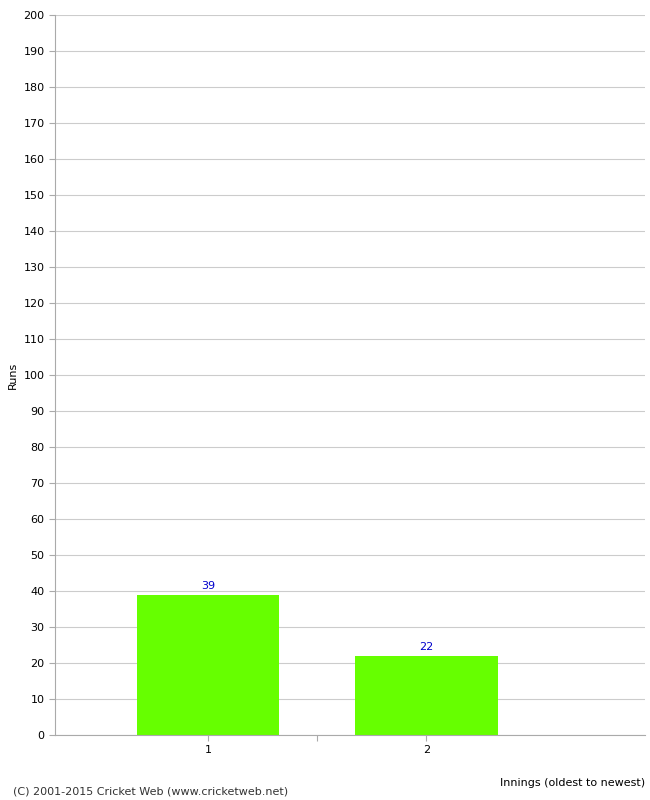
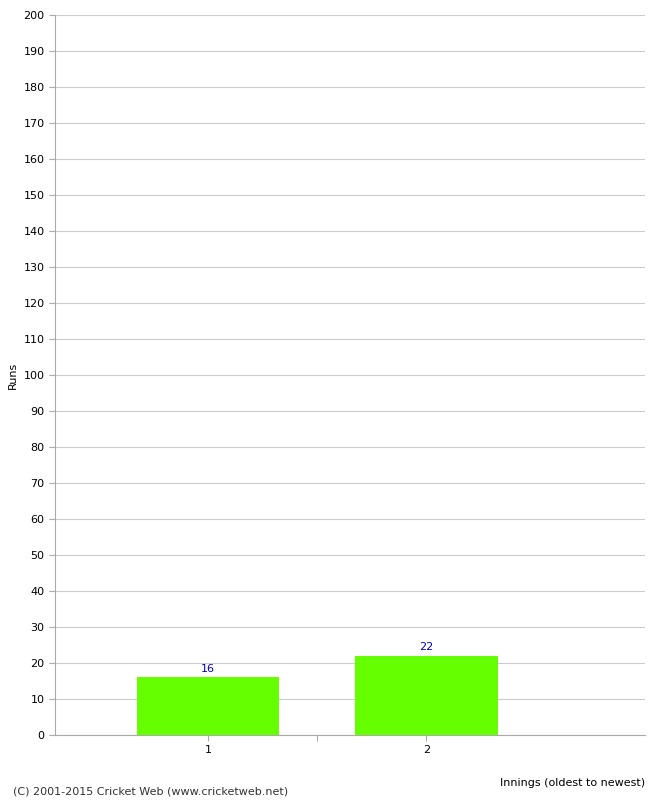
1: 39 -> 16
